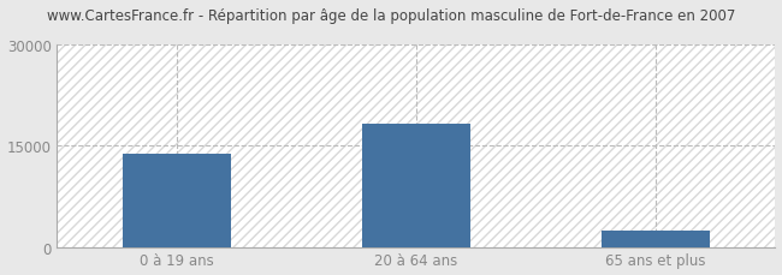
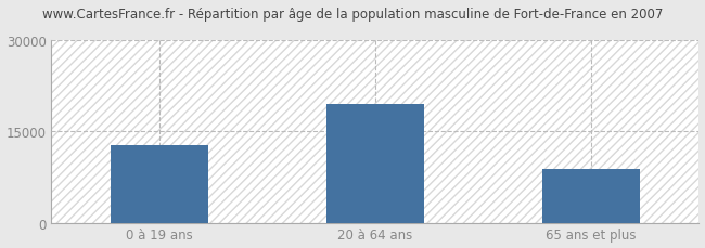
0 à 19 ans: 13800 -> 12800
20 à 64 ans: 18200 -> 19600
65 ans et plus: 2500 -> 8800
